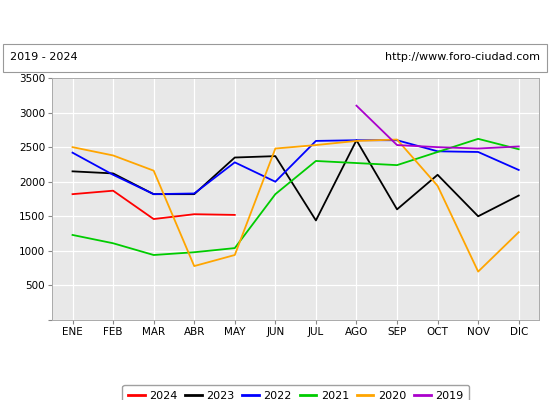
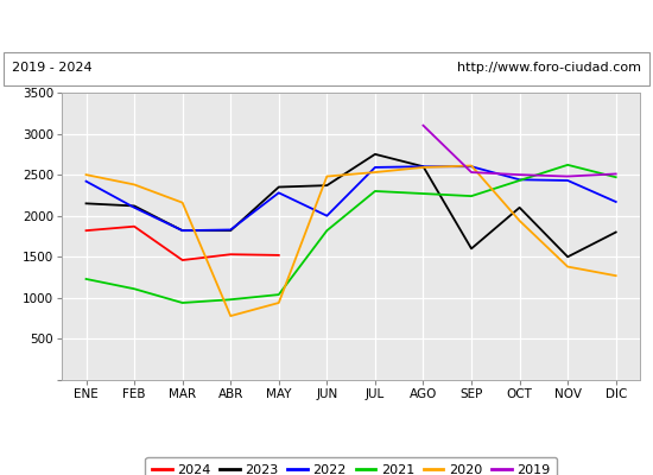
2023/JUL: 1440 -> 2750
2020/NOV: 700 -> 1380
